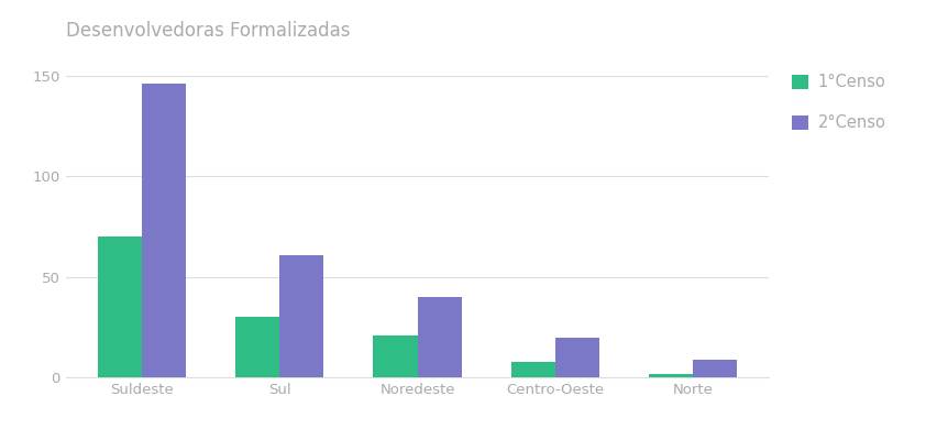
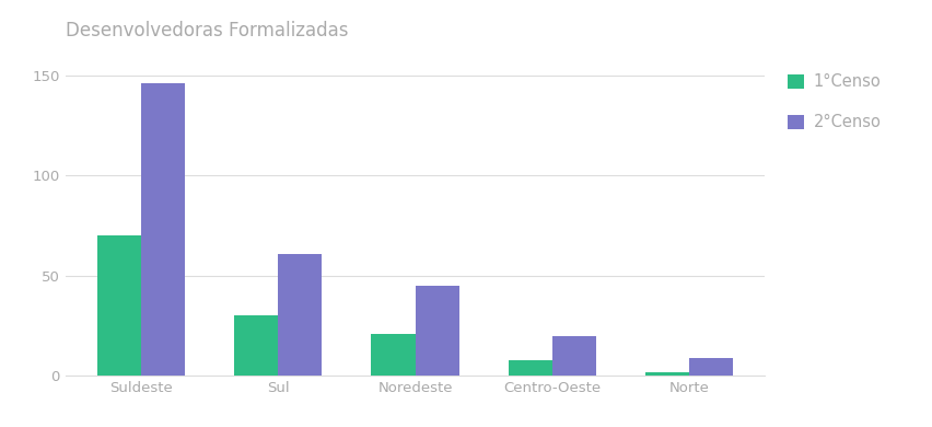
2°Censo/Noredeste: 40 -> 45
